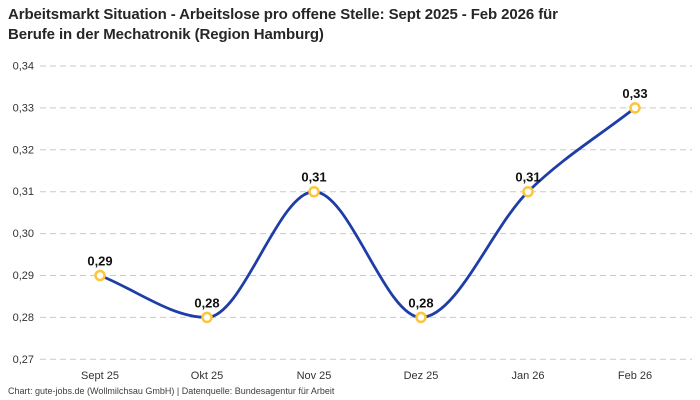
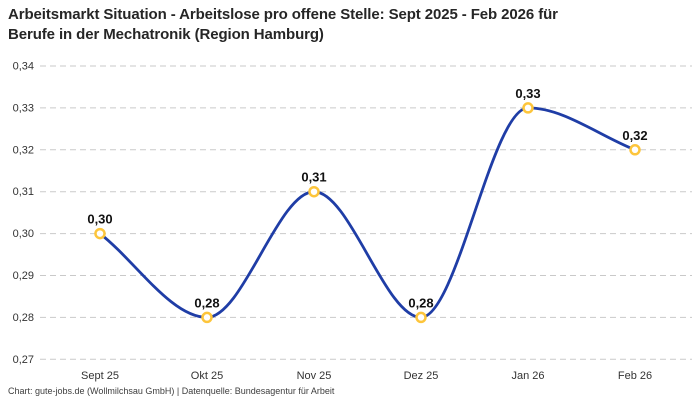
Sept 25: 0,29 -> 0,30
Jan 26: 0,31 -> 0,33
Feb 26: 0,33 -> 0,32
